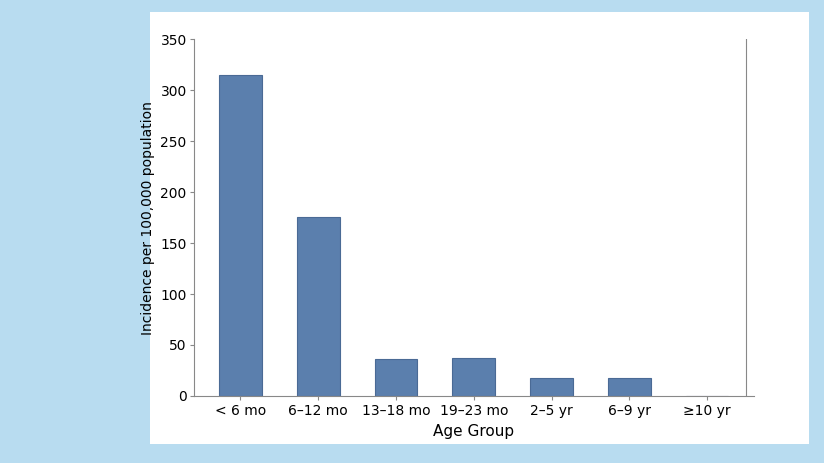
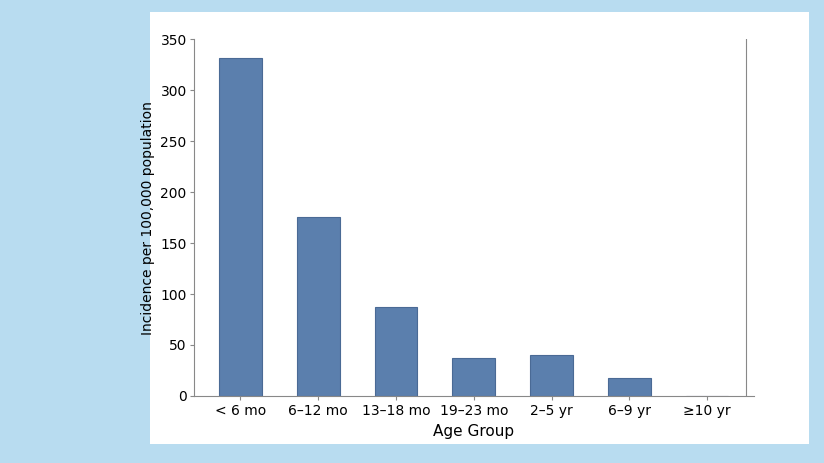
< 6 mo: 315 -> 332
13–18 mo: 36 -> 87
2–5 yr: 18 -> 40
